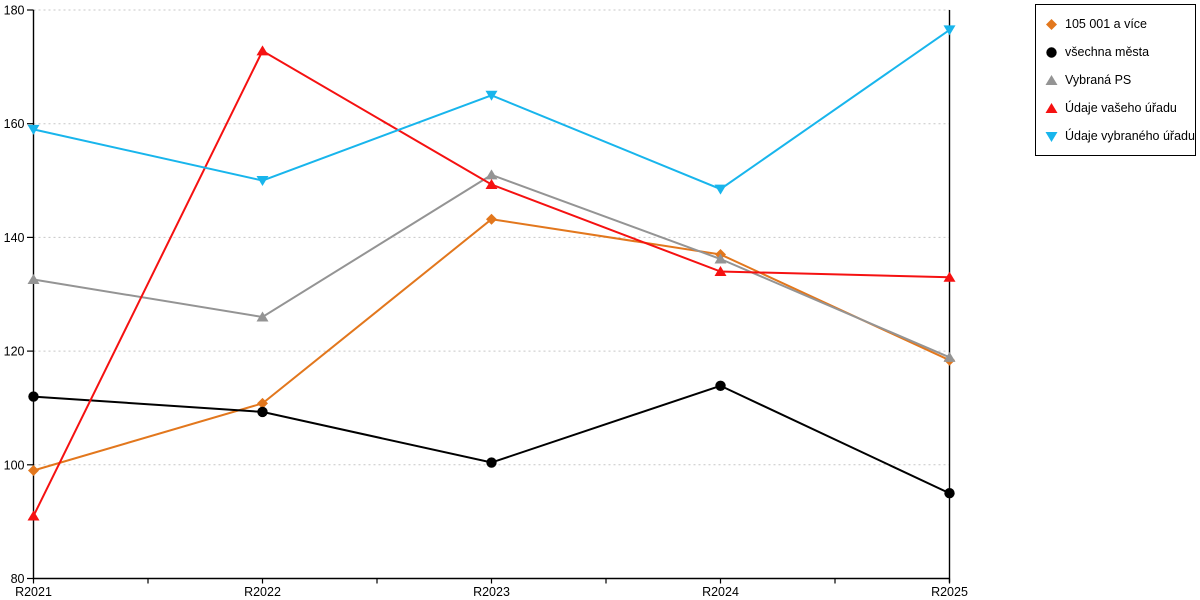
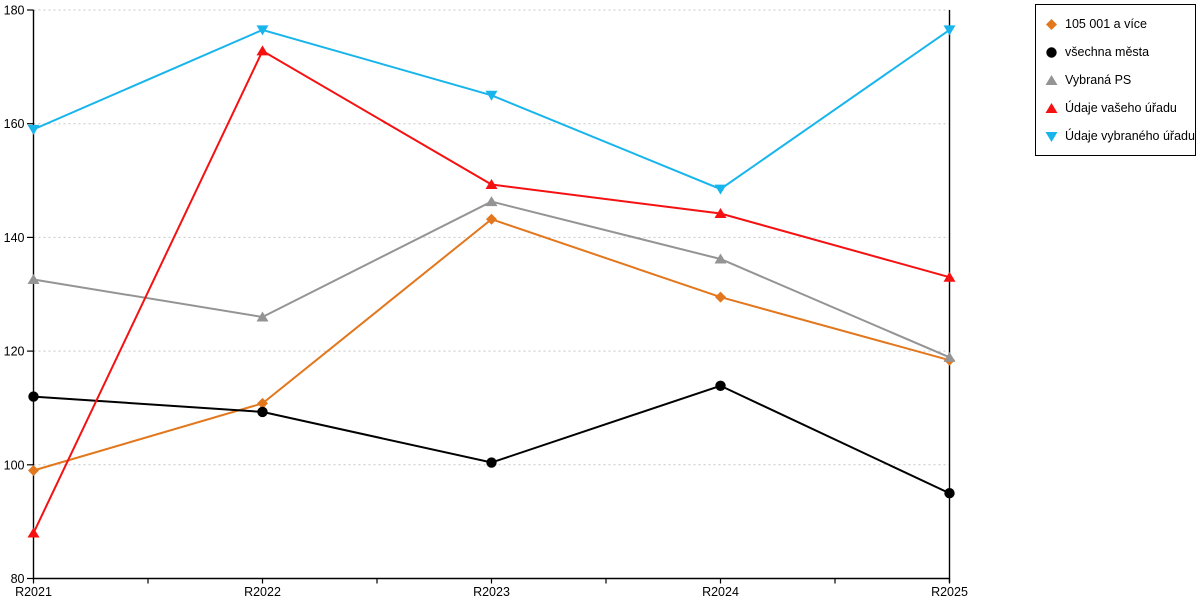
Údaje vašeho úřadu/R2021: 91 -> 88
Údaje vybraného úřadu/R2022: 150 -> 176
Vybraná PS/R2023: 151 -> 146
105 001 a více/R2024: 137 -> 130
Údaje vašeho úřadu/R2024: 134 -> 144
